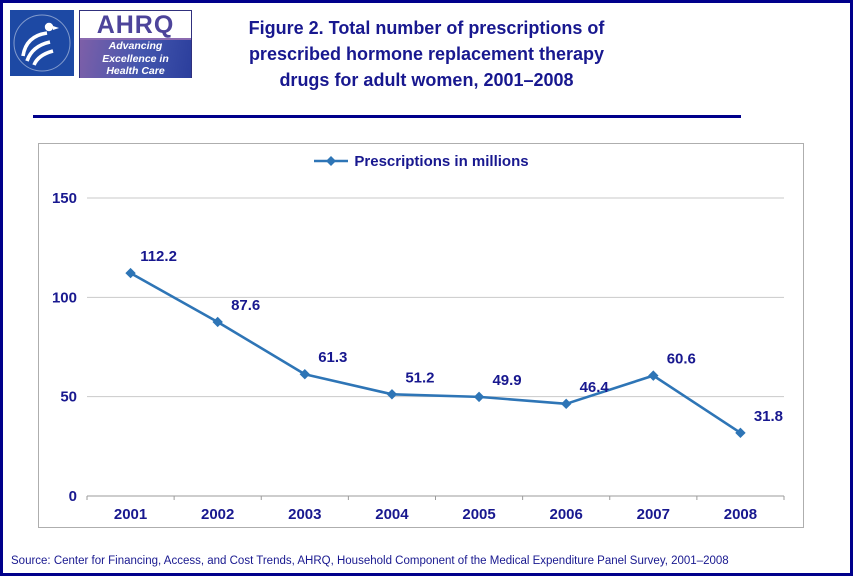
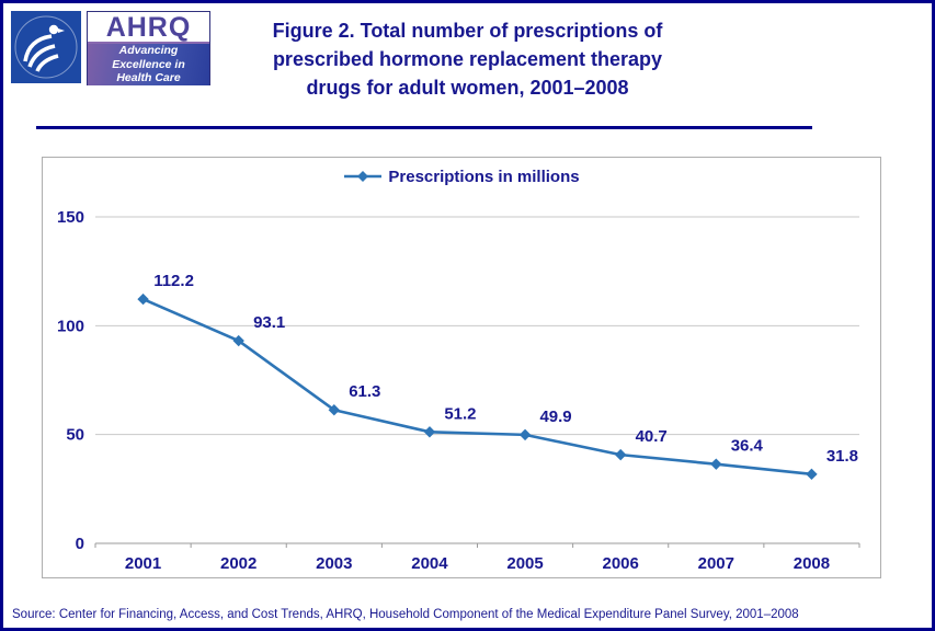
2002: 87.6 -> 93.1
2006: 46.4 -> 40.7
2007: 60.6 -> 36.4
